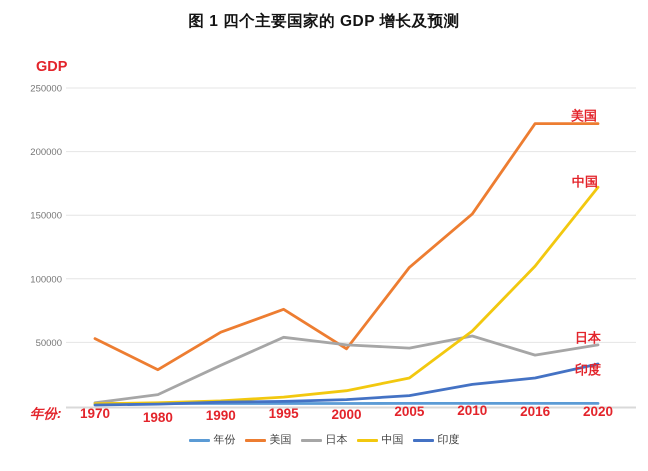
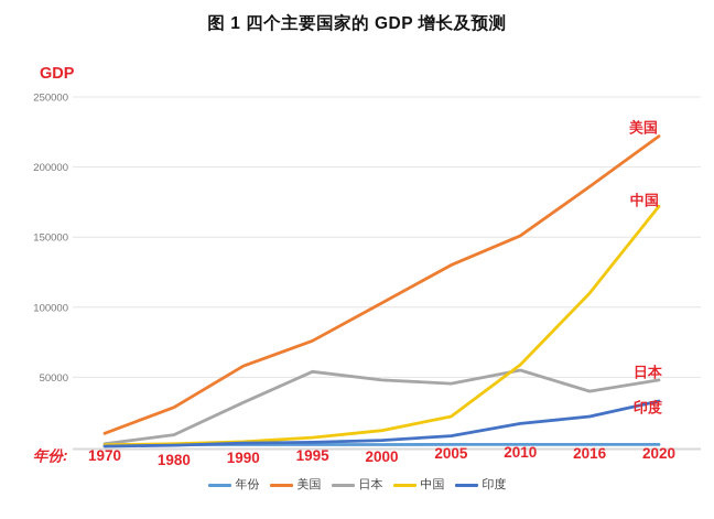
美国/1970: 53000 -> 10000
美国/2000: 45000 -> 103000
美国/2005: 109000 -> 130000
美国/2016: 222000 -> 186000
